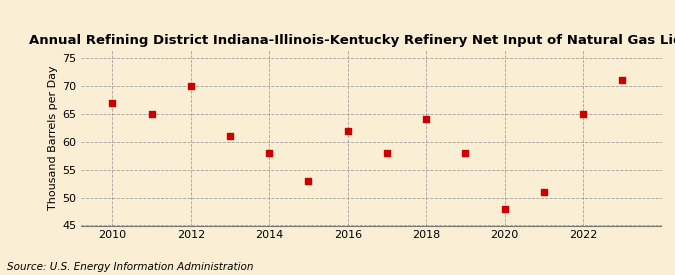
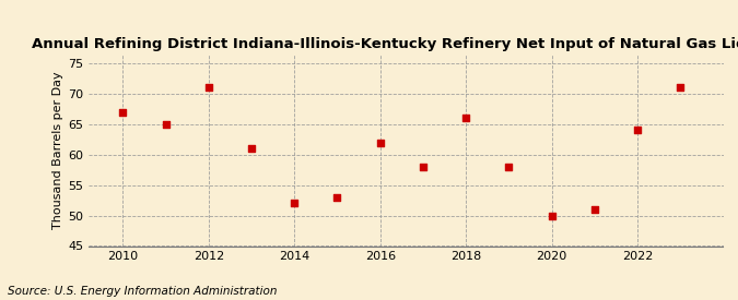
2012: 70 -> 71
2014: 58 -> 52
2018: 64 -> 66
2020: 48 -> 50
2022: 65 -> 64
